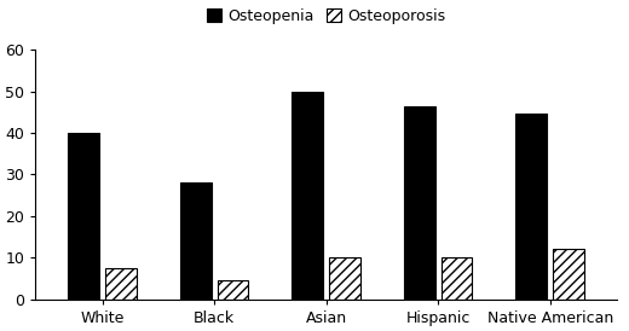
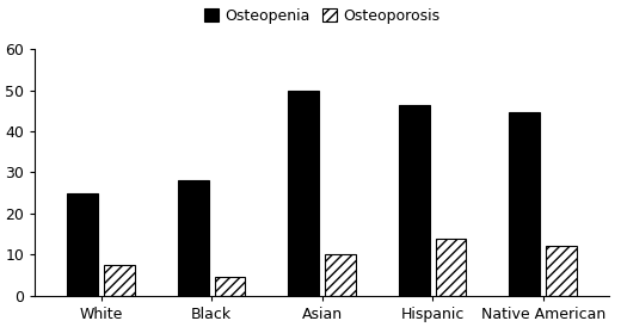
Osteopenia/White: 40.0 -> 25.0
Osteoporosis/Hispanic: 10.0 -> 14.0
